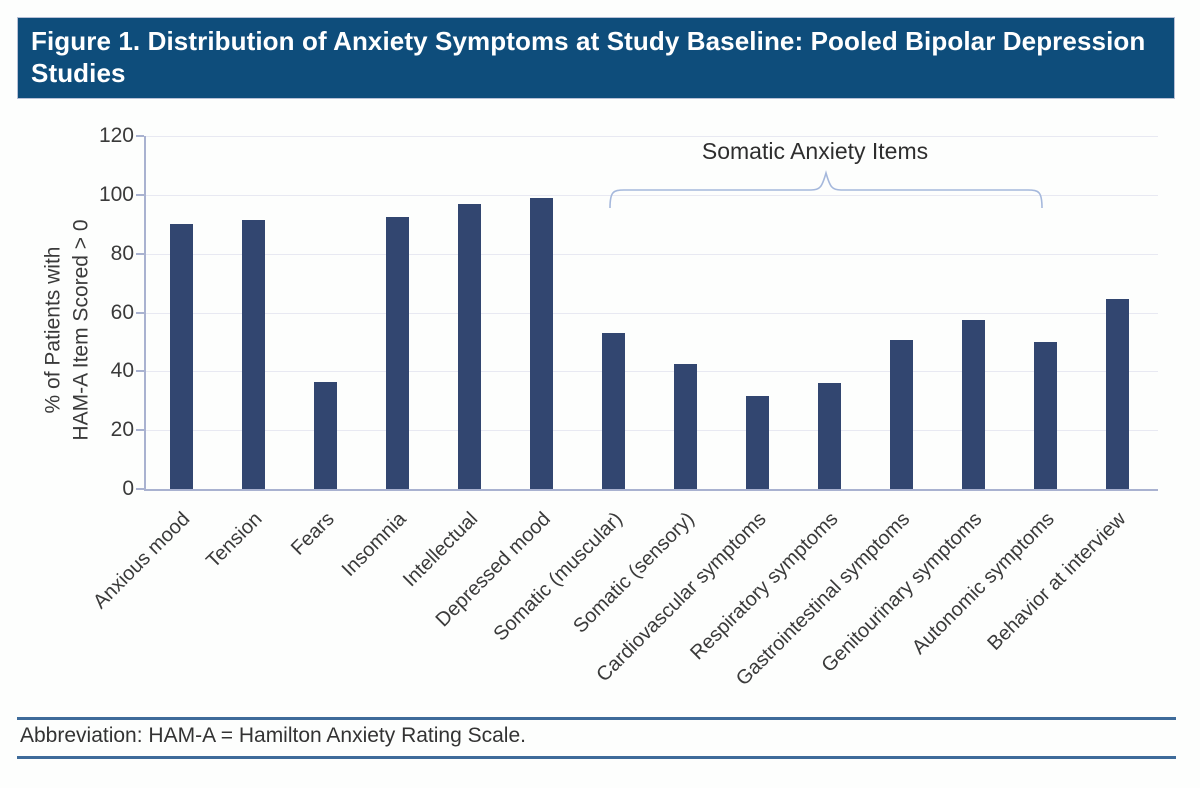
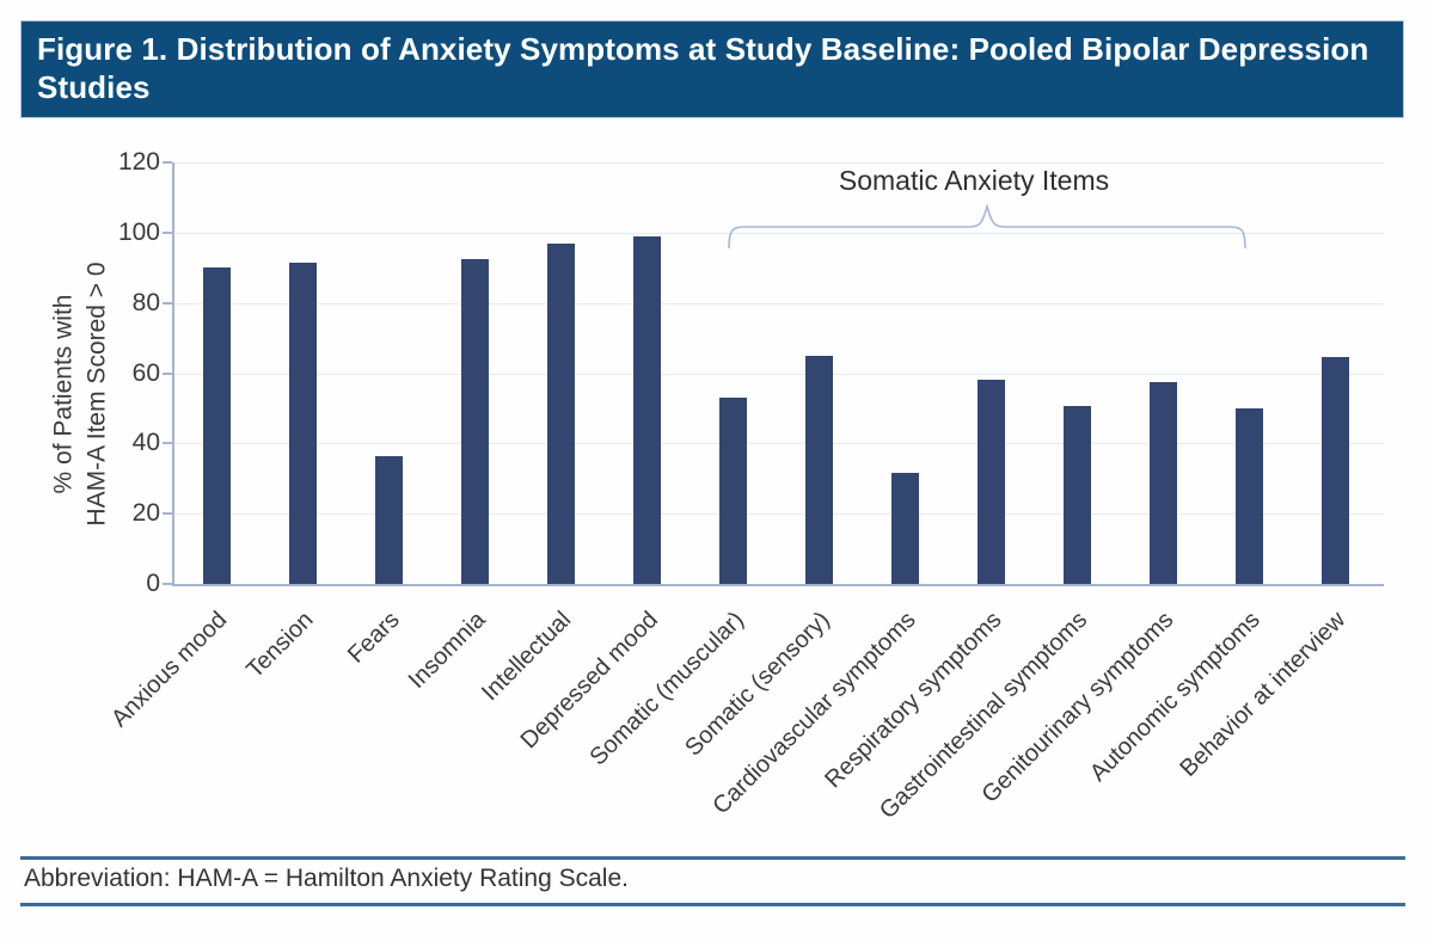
Somatic (sensory): 42 -> 65
Respiratory symptoms: 36 -> 58
